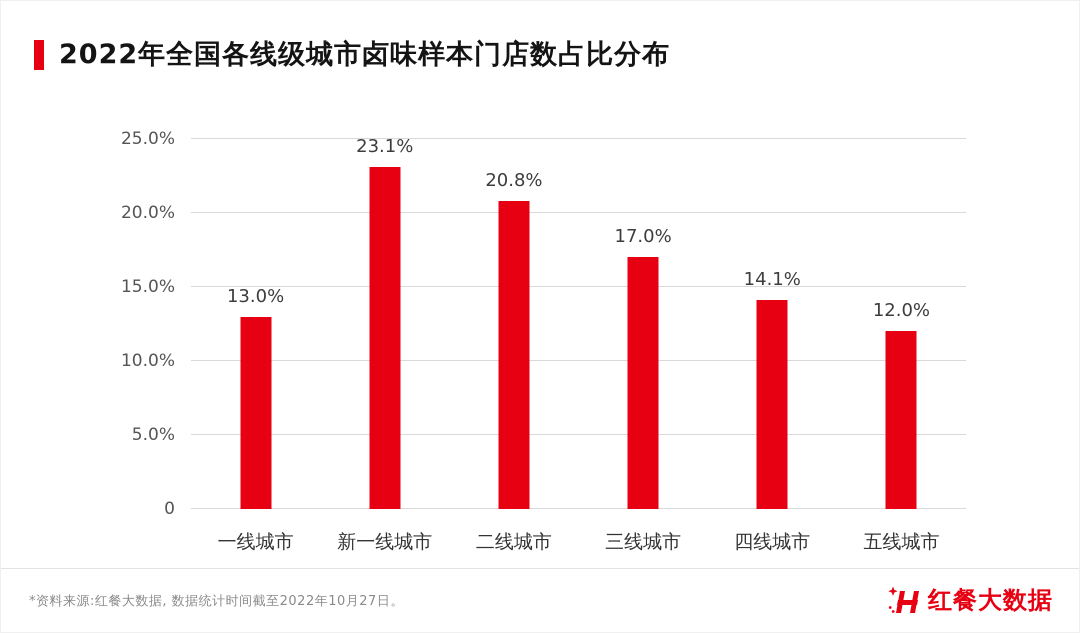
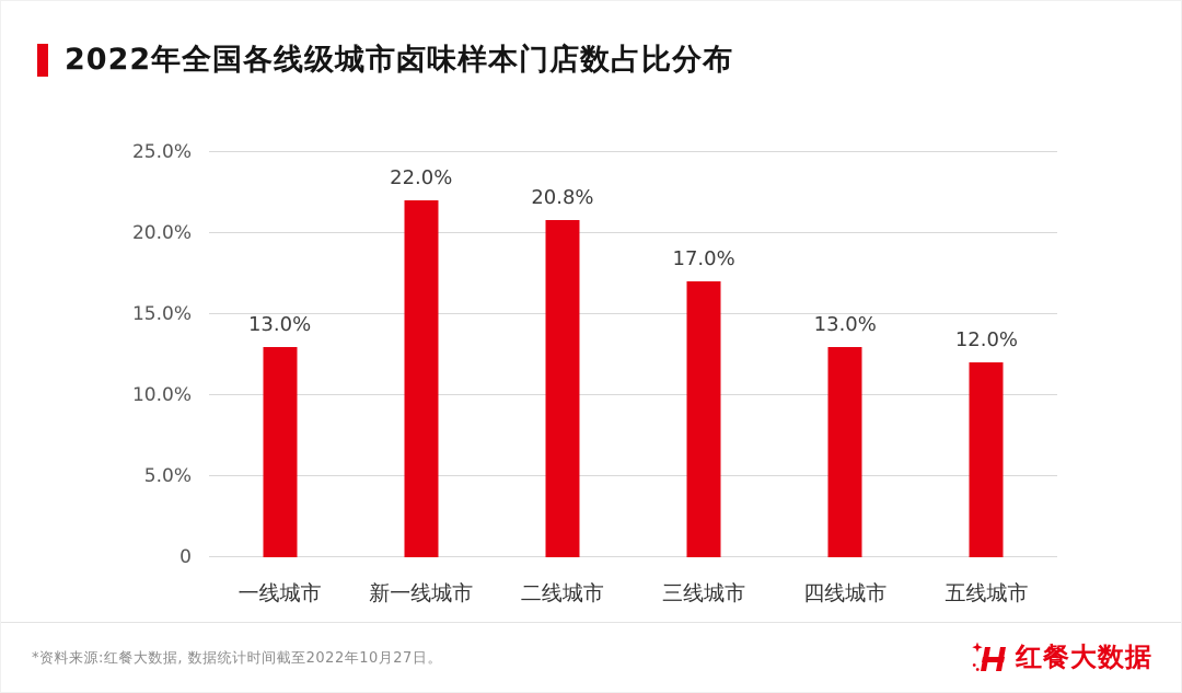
新一线城市: 23.1% -> 22.0%
四线城市: 14.1% -> 13.0%
